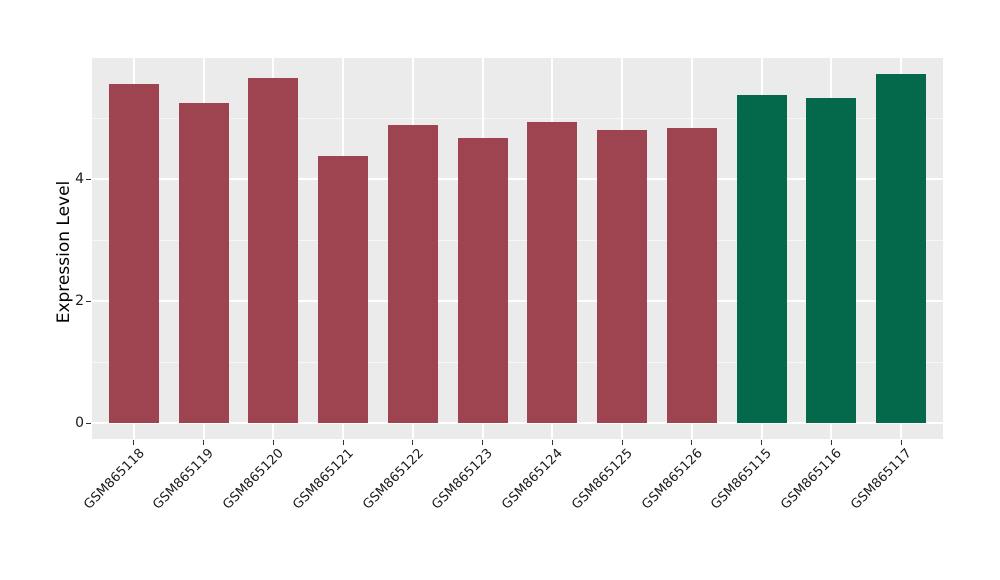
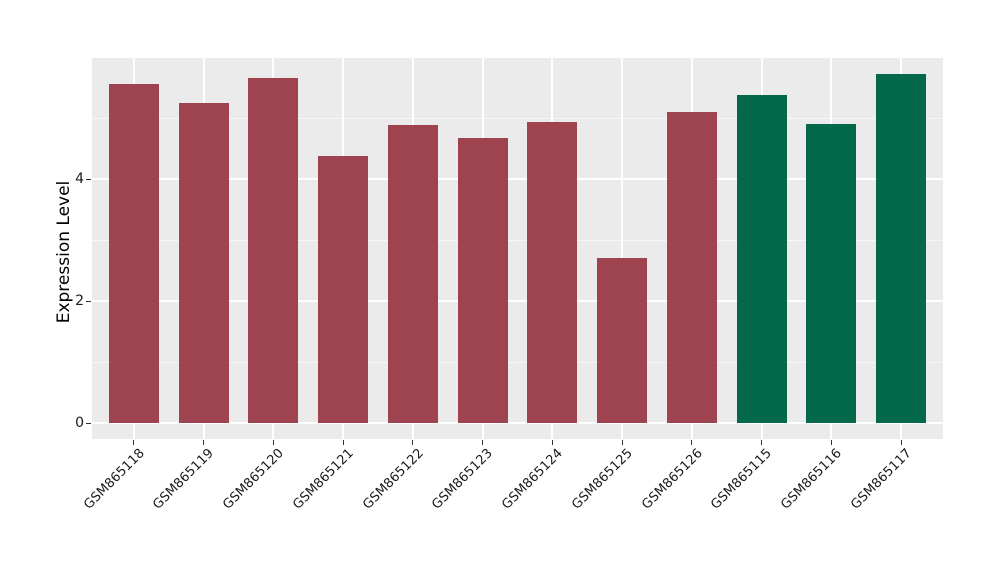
GSM865125: 4.8 -> 2.7
GSM865126: 4.8 -> 5.1
GSM865116: 5.3 -> 4.9
